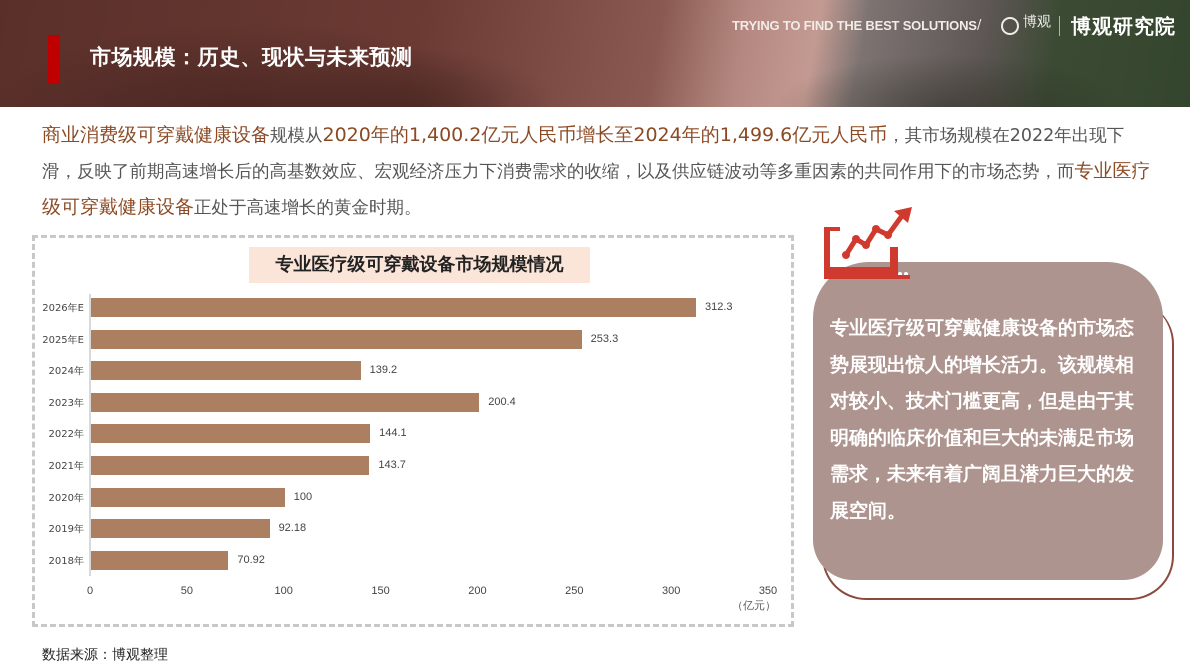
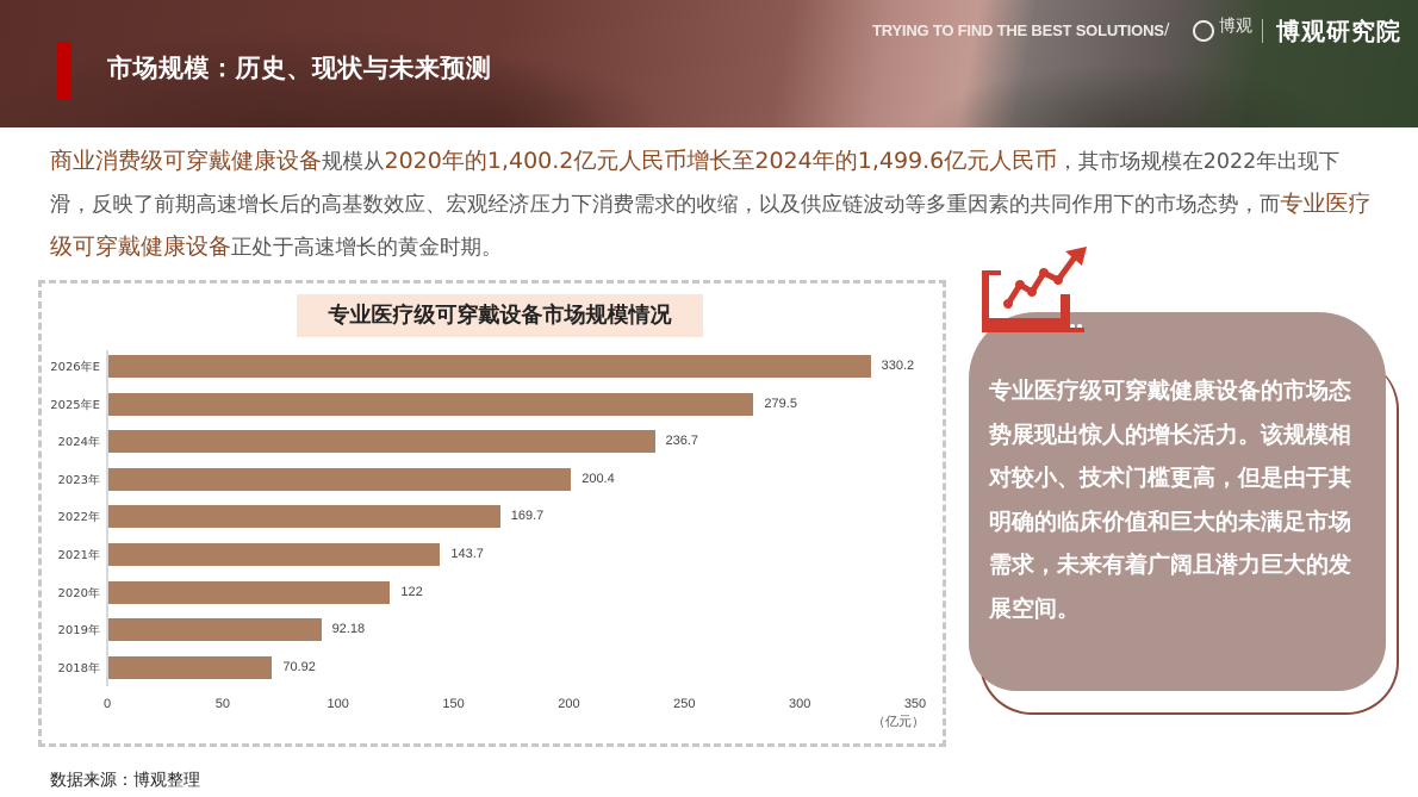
2026年E: 312.3 -> 330.2
2025年E: 253.3 -> 279.5
2024年: 139.2 -> 236.7
2022年: 144.1 -> 169.7
2020年: 100 -> 122
